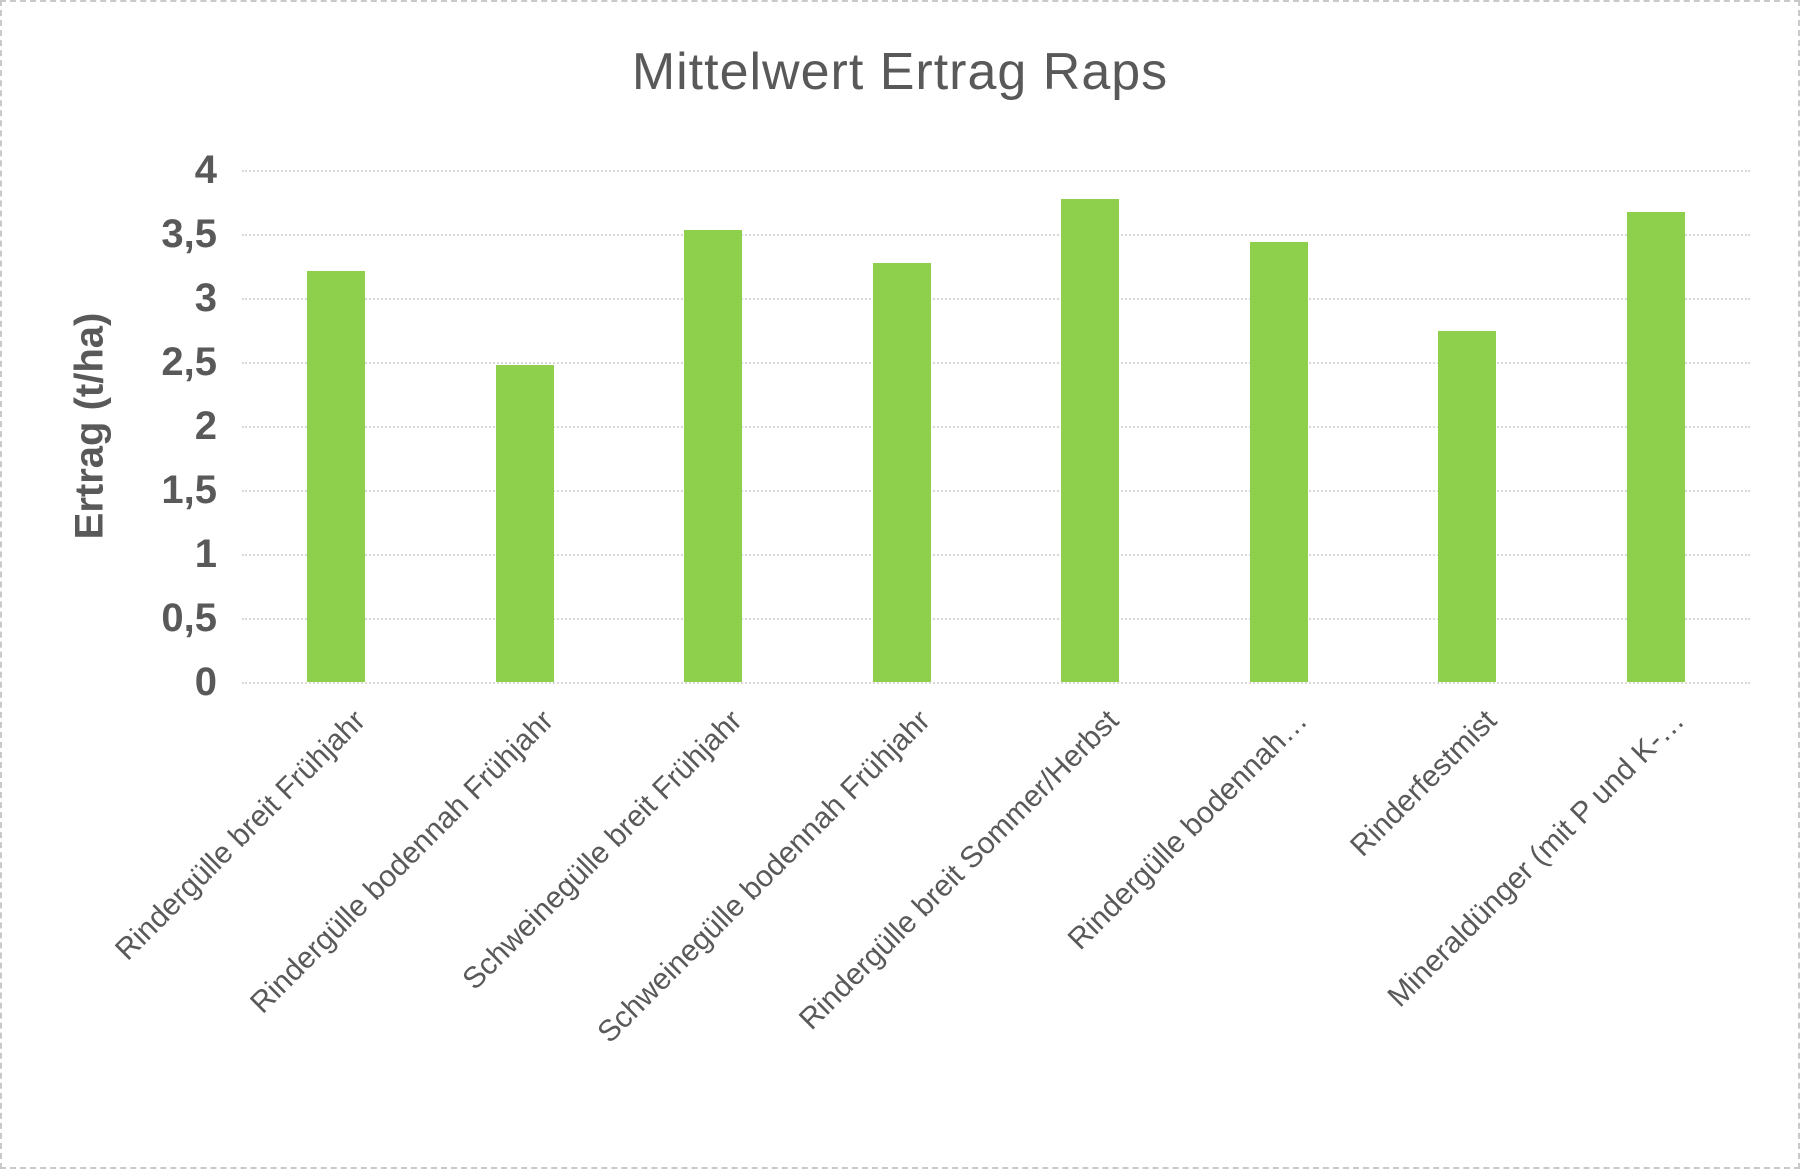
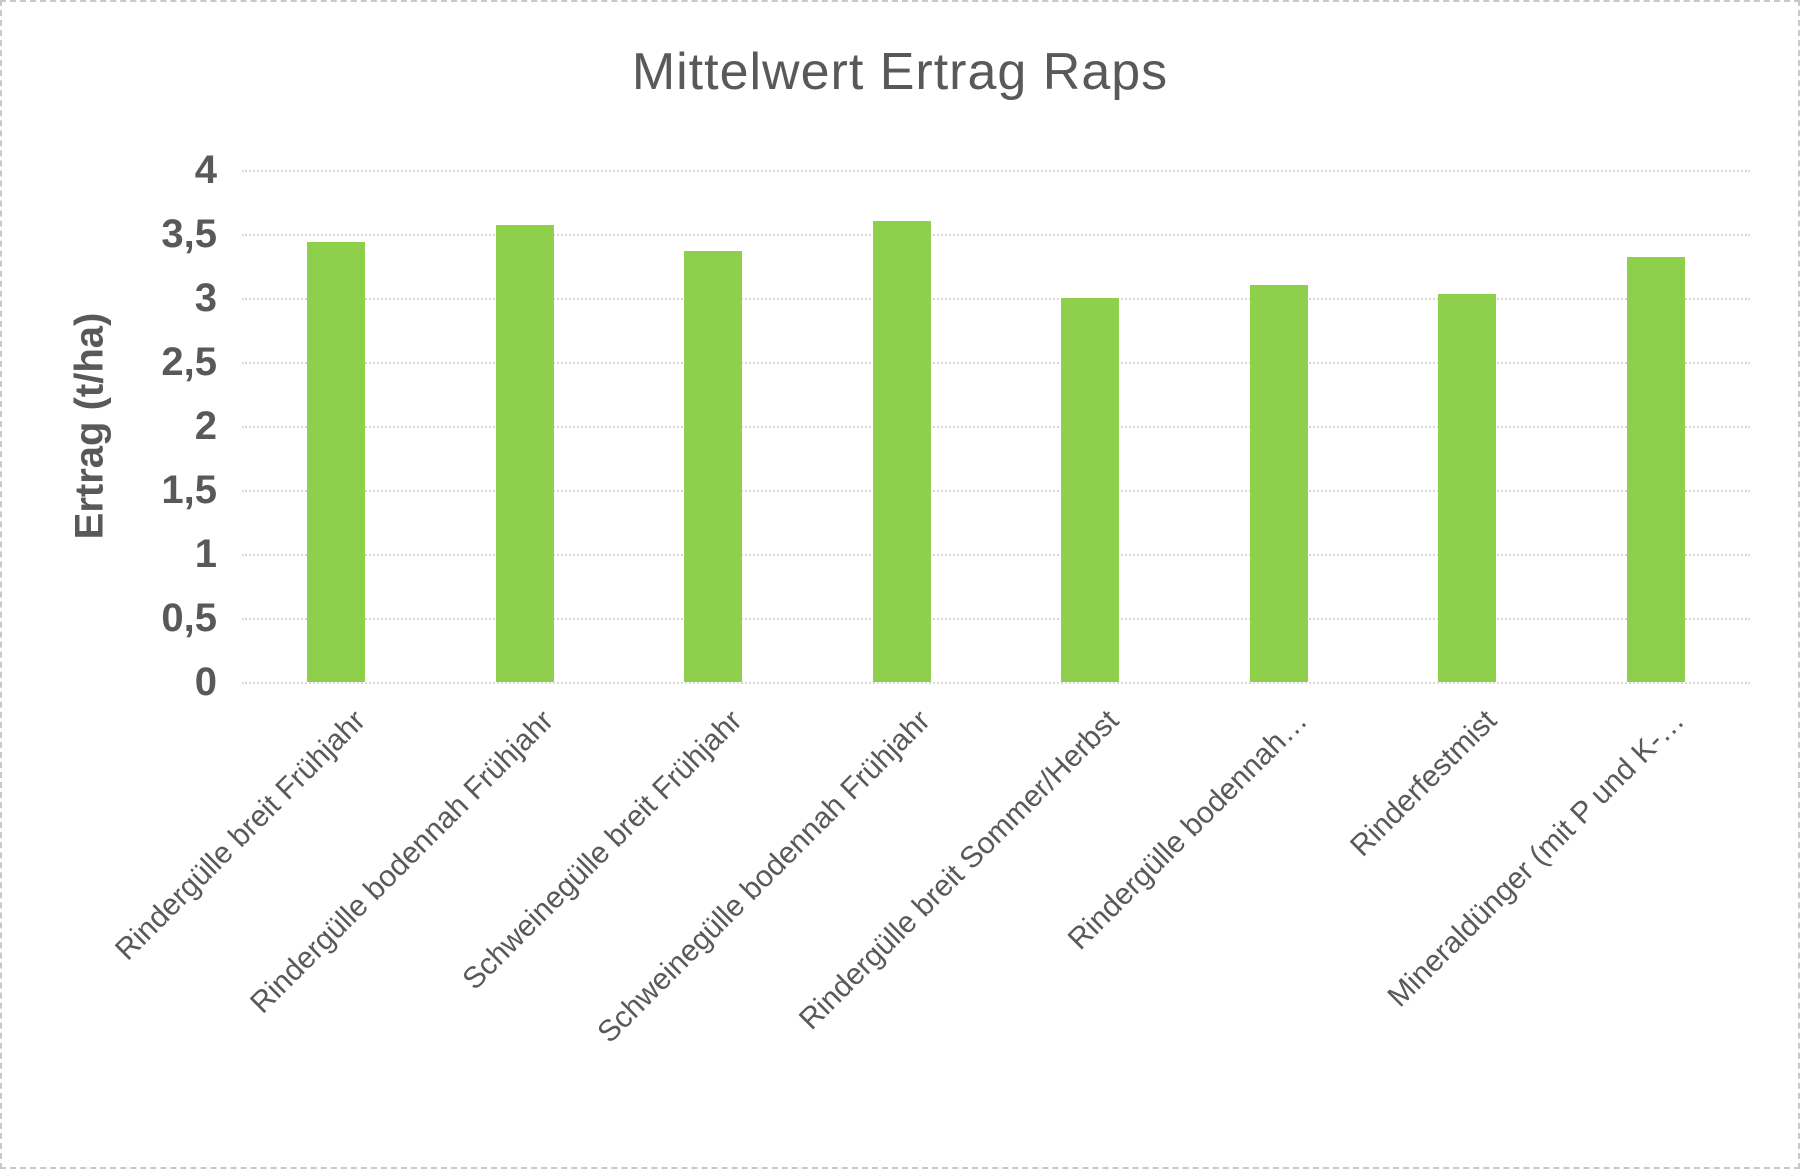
Rindergülle breit Frühjahr: 3.21 -> 3.44
Rindergülle bodennah Frühjahr: 2.48 -> 3.57
Schweinegülle breit Frühjahr: 3.53 -> 3.37
Schweinegülle bodennah Frühjahr: 3.27 -> 3.60
Rindergülle breit Sommer/Herbst: 3.77 -> 3.00
Rindergülle bodennah…: 3.44 -> 3.10
Rinderfestmist: 2.74 -> 3.03
Mineraldünger (mit P und K-…: 3.67 -> 3.32
